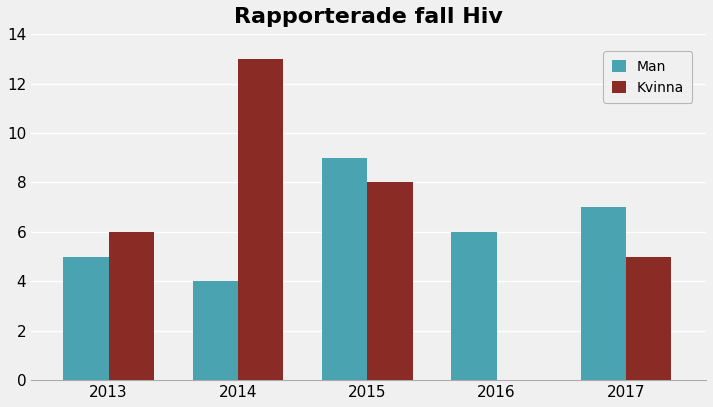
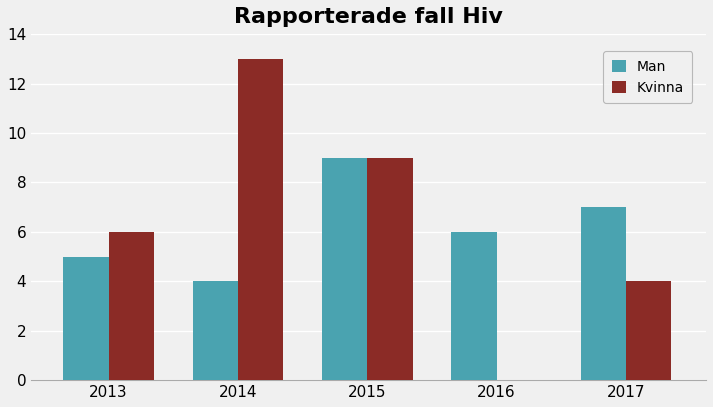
Kvinna/2015: 8 -> 9
Kvinna/2017: 5 -> 4
